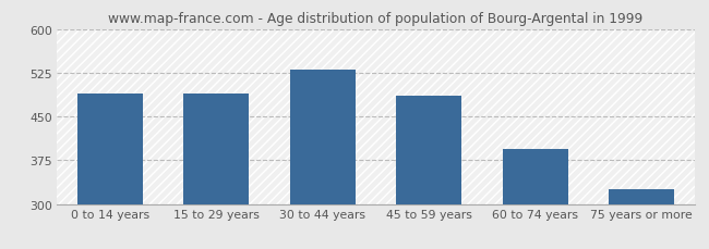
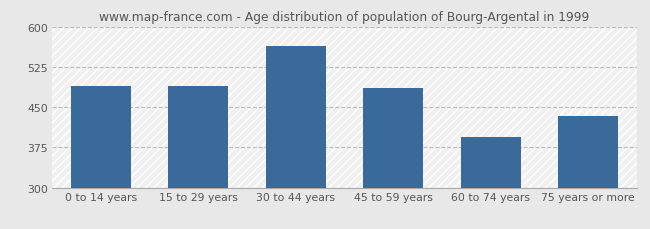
30 to 44 years: 530 -> 564
75 years or more: 325 -> 434
